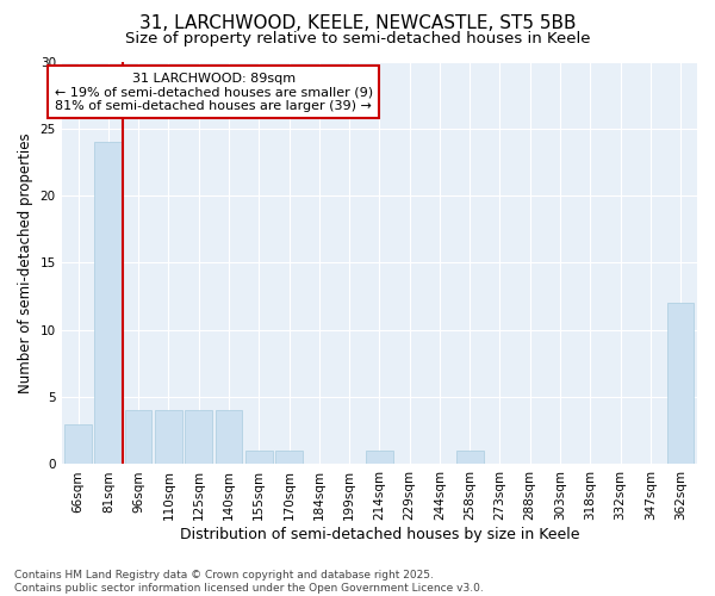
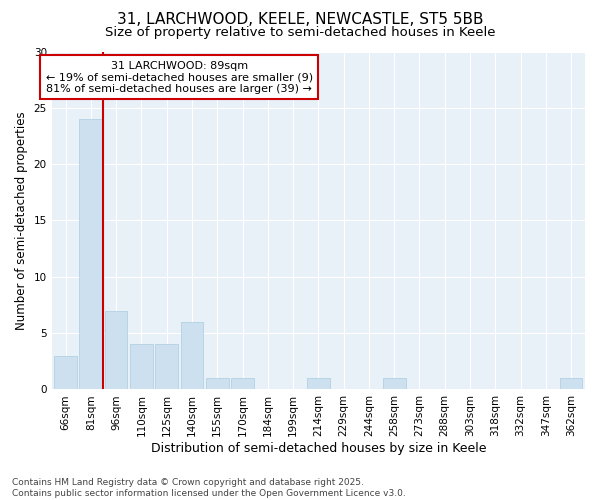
96sqm: 4 -> 7
140sqm: 4 -> 6
362sqm: 12 -> 1
